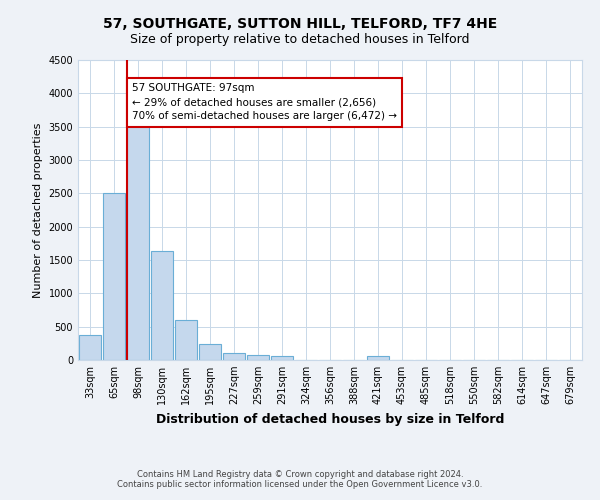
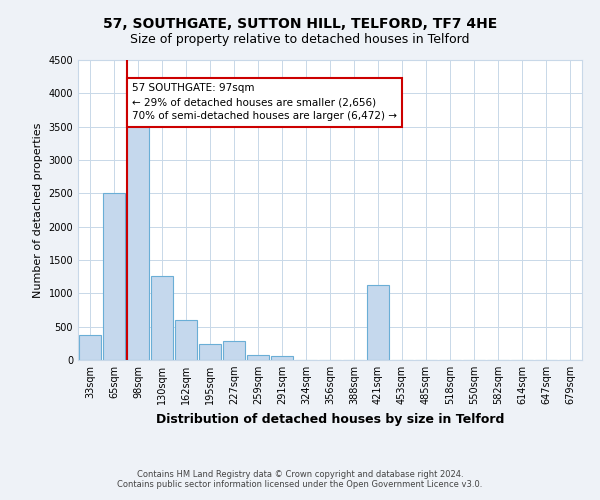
130sqm: 1640 -> 1260
227sqm: 110 -> 280
421sqm: 60 -> 1120
